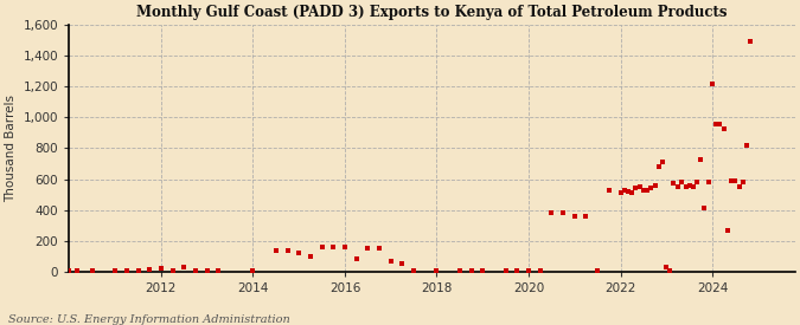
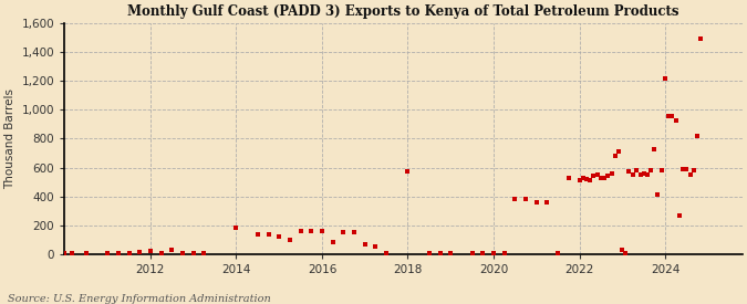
2014: 0 -> 180
2018: 0 -> 570
